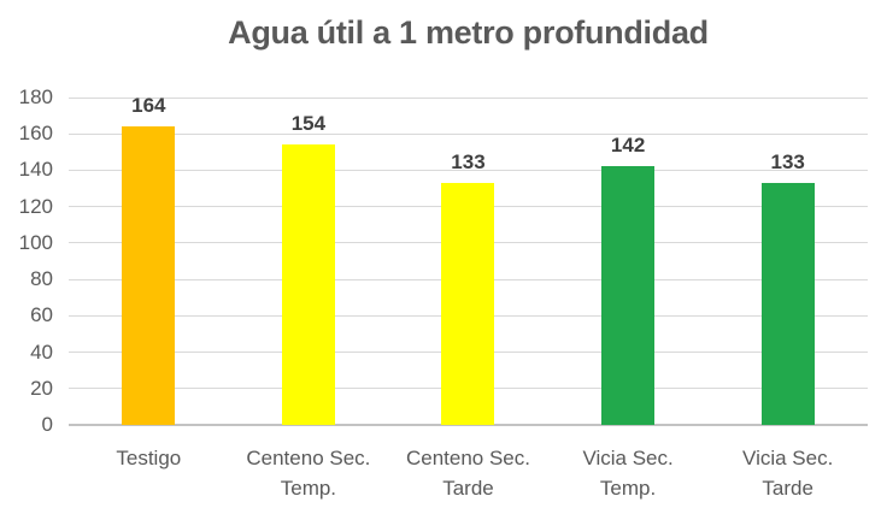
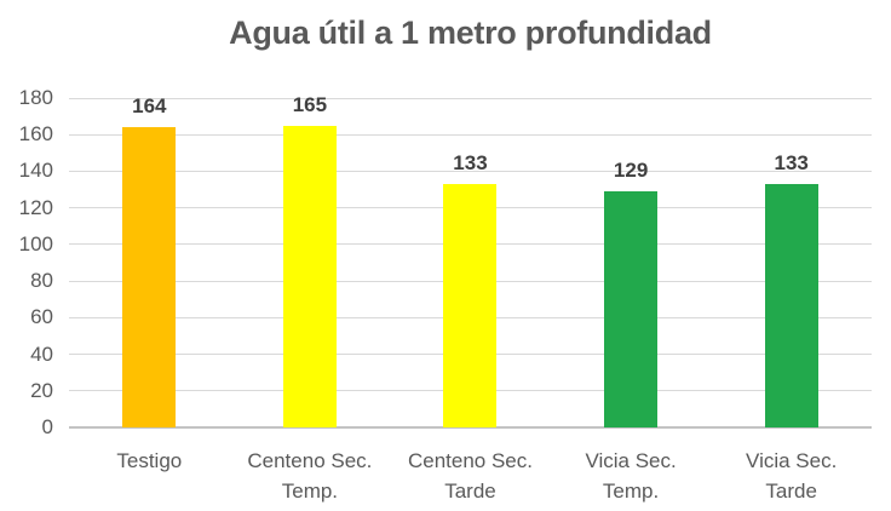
Centeno Sec. Temp.: 154 -> 165
Vicia Sec. Temp.: 142 -> 129
